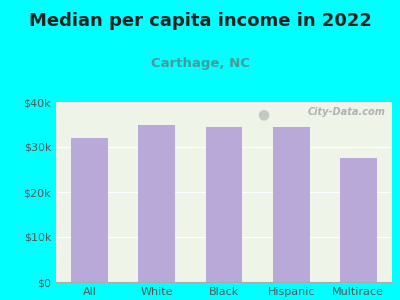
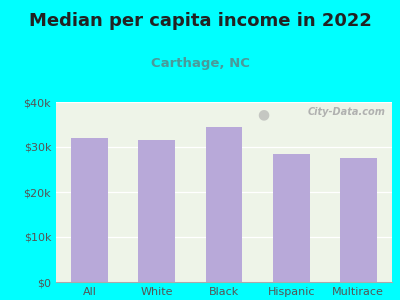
White: $35.0k -> $31.5k
Hispanic: $34.5k -> $28.5k
